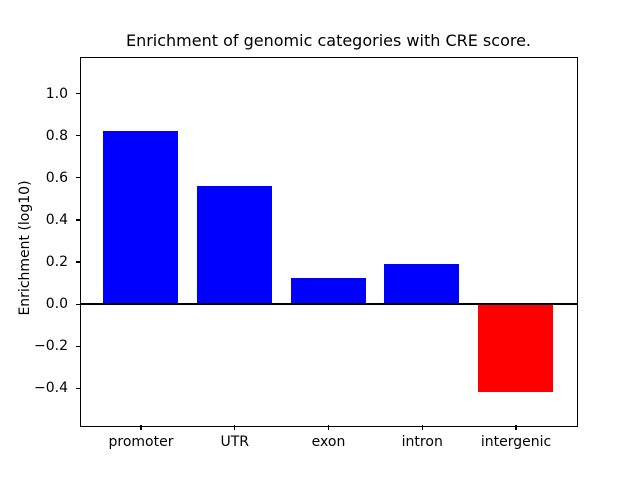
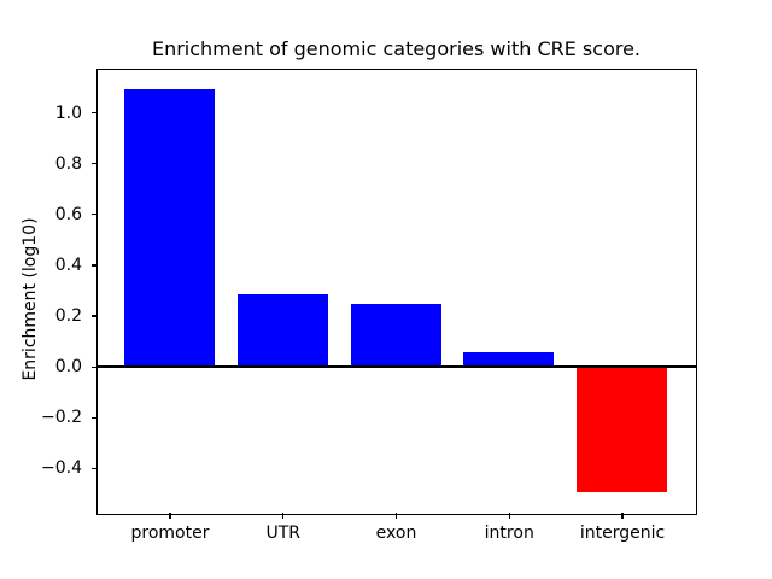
promoter: 0.82 -> 1.09
UTR: 0.56 -> 0.28
exon: 0.12 -> 0.24
intron: 0.19 -> 0.06
intergenic: -0.42 -> -0.49
